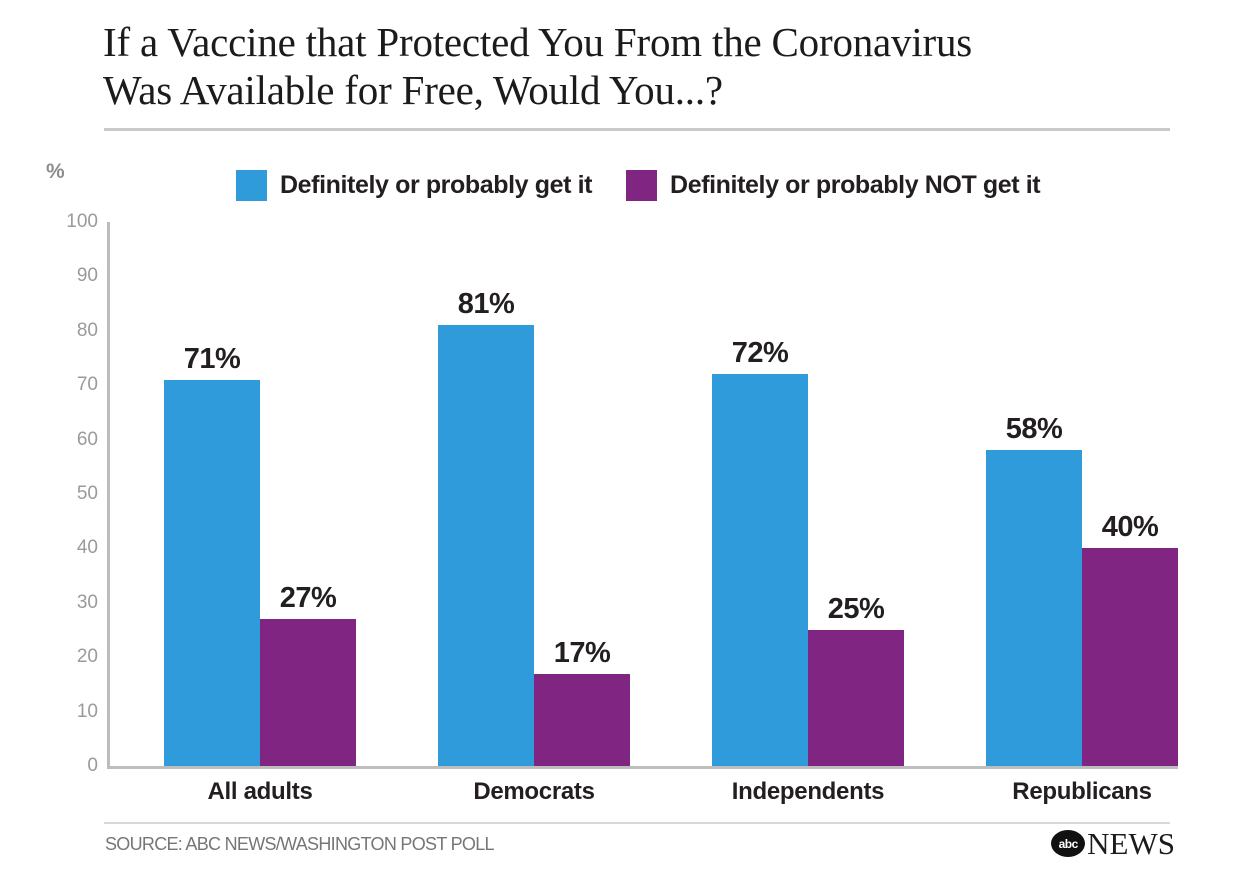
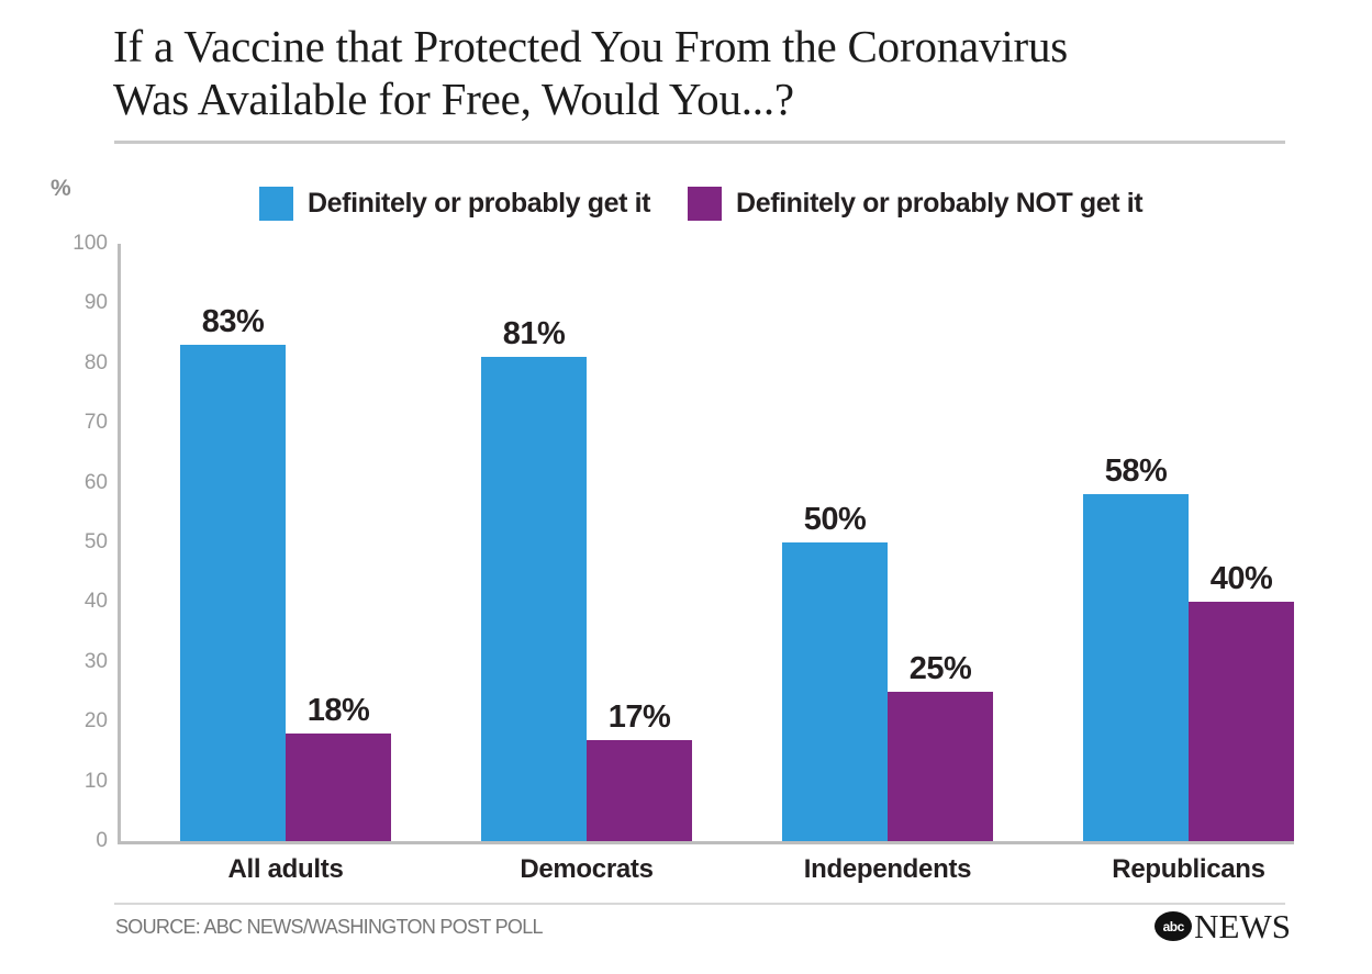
Definitely or probably get it/All adults: 71% -> 83%
Definitely or probably NOT get it/All adults: 27% -> 18%
Definitely or probably get it/Independents: 72% -> 50%
